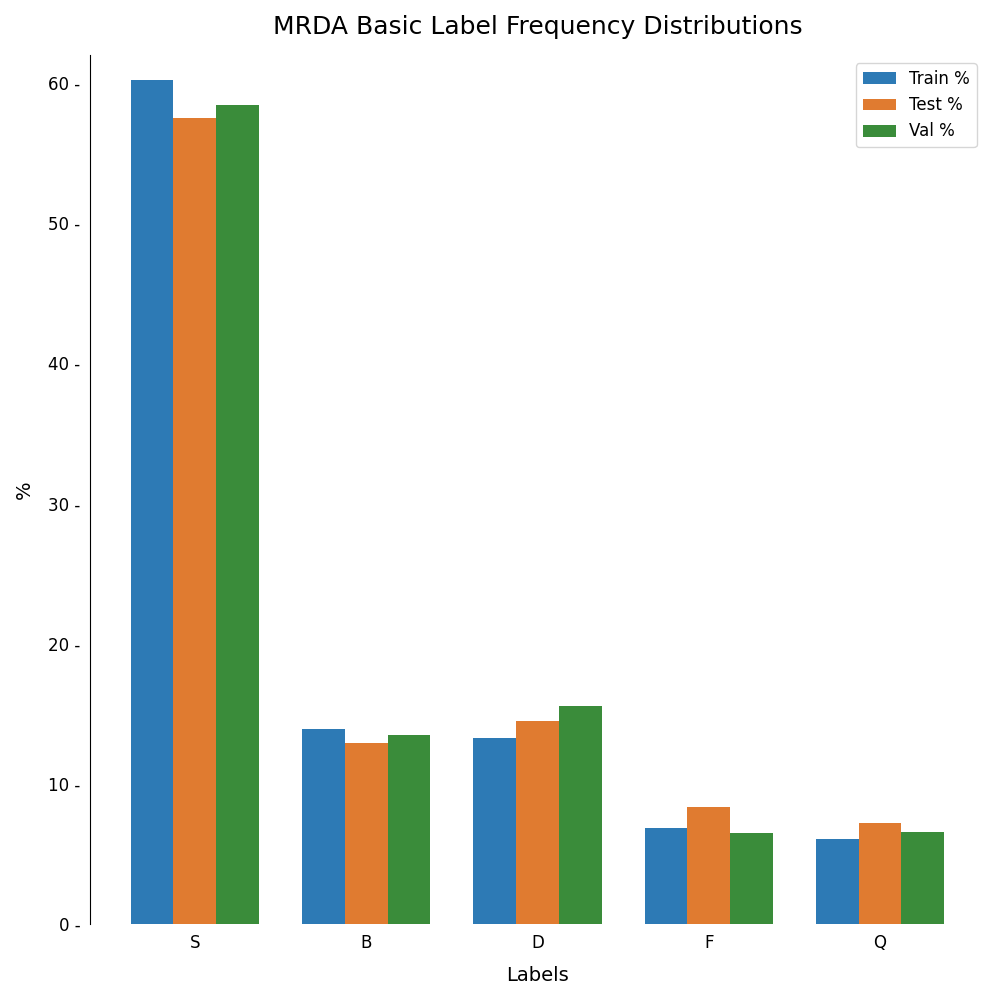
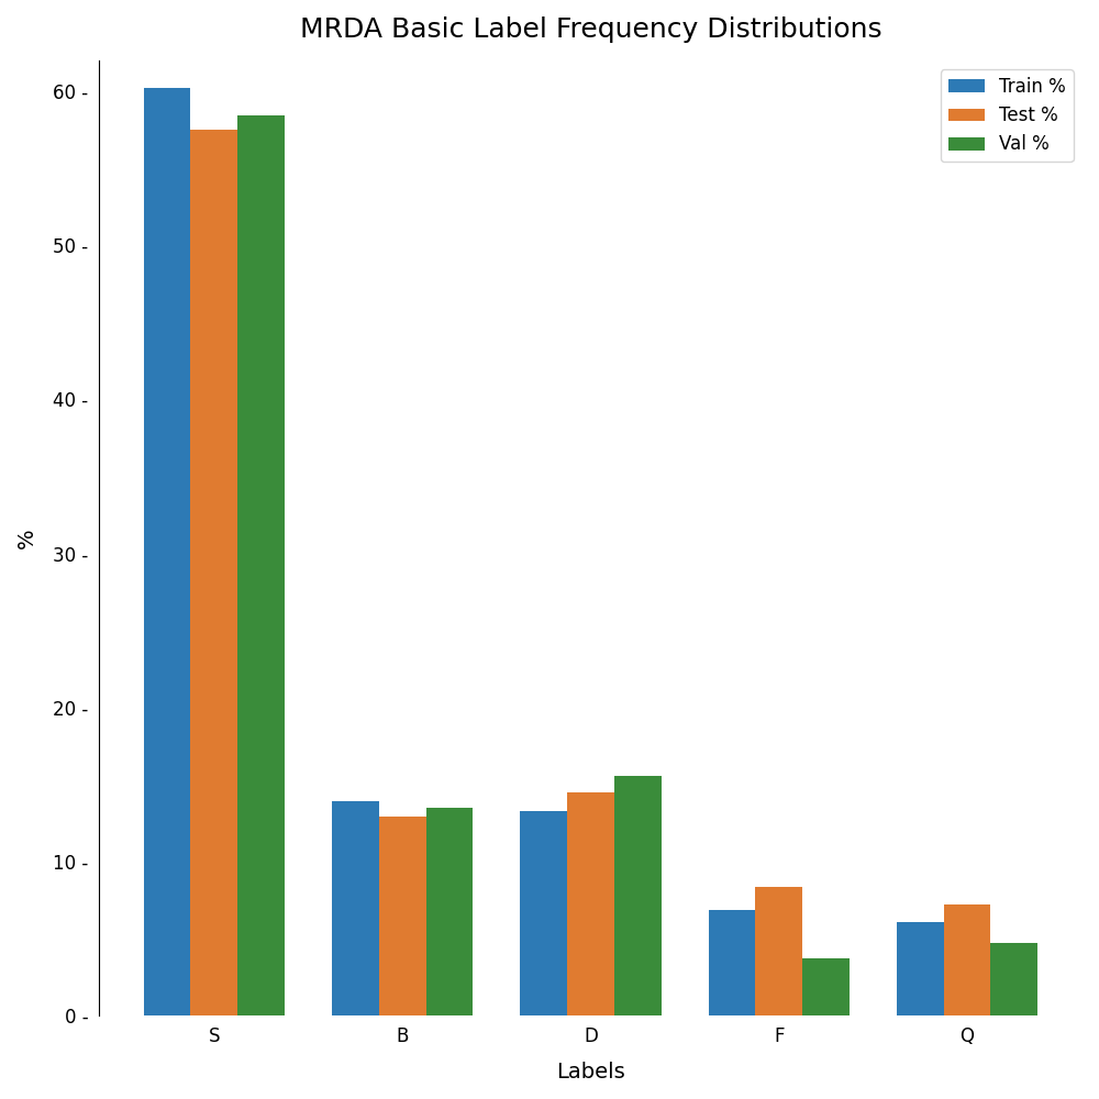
Val %/F: 6.5 - -> 3.7 -
Val %/Q: 6.6 - -> 4.7 -
